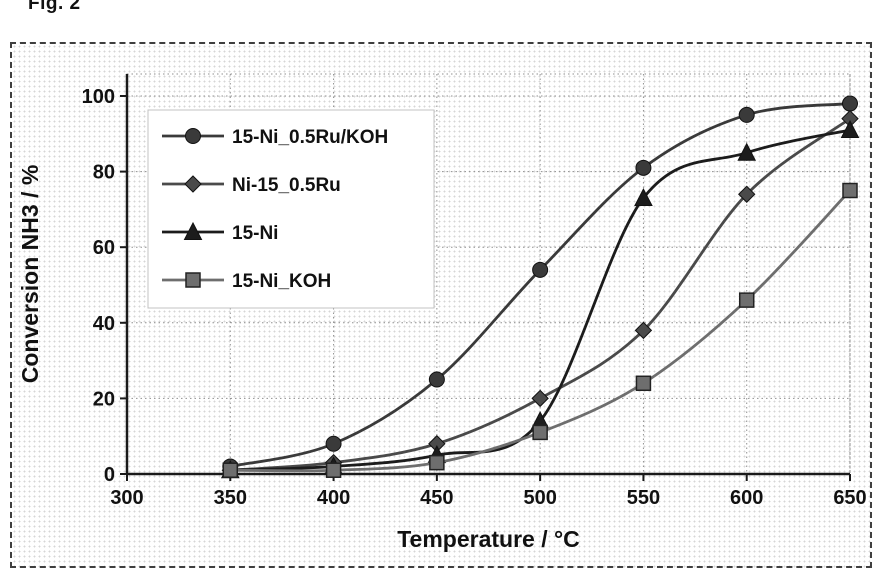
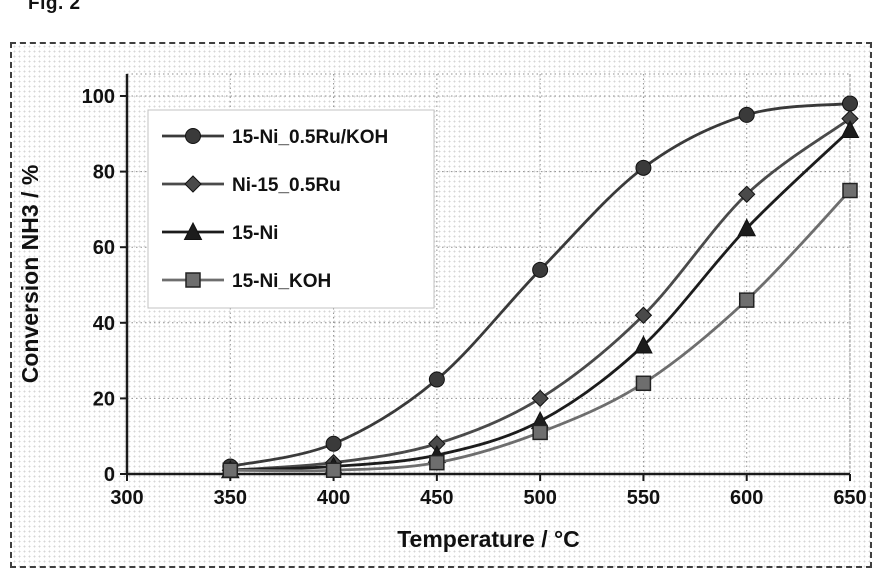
Ni-15_0.5Ru/550: 38 -> 42
15-Ni/550: 73 -> 34
15-Ni/600: 85 -> 65
